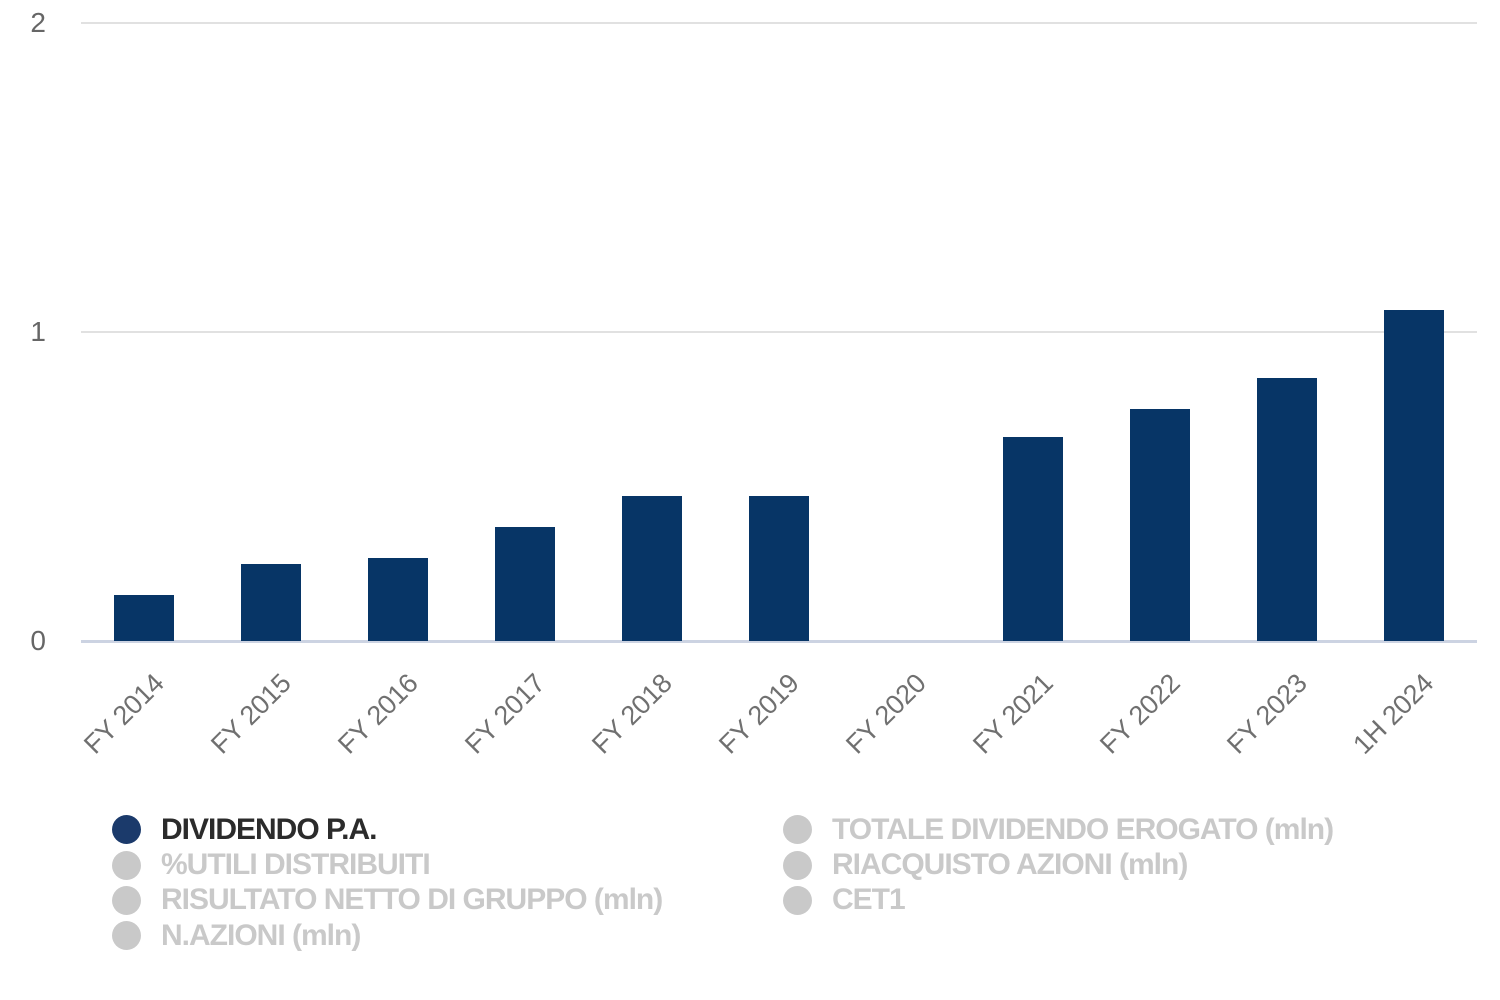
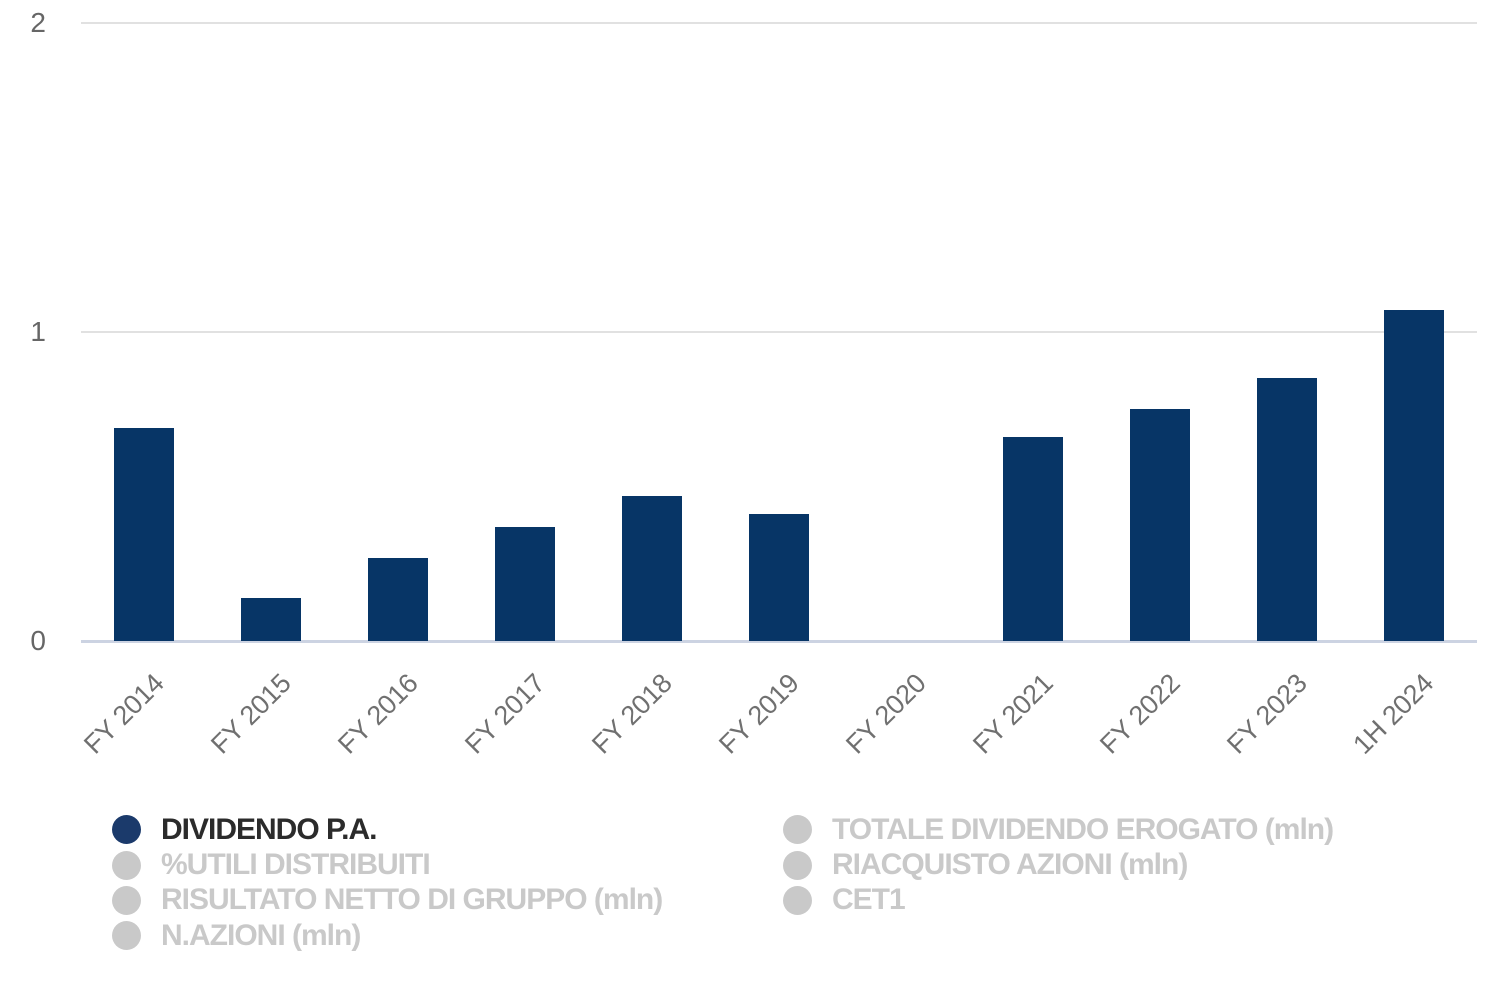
FY 2014: 0.15 -> 0.69
FY 2015: 0.25 -> 0.14
FY 2019: 0.47 -> 0.41
